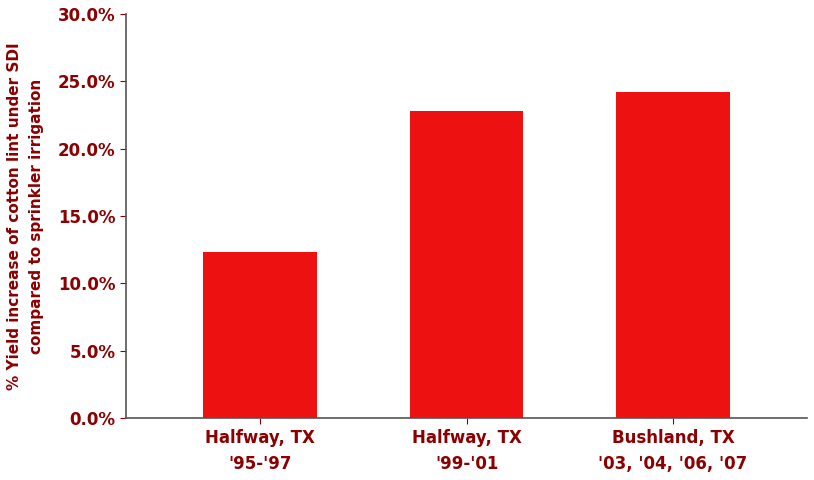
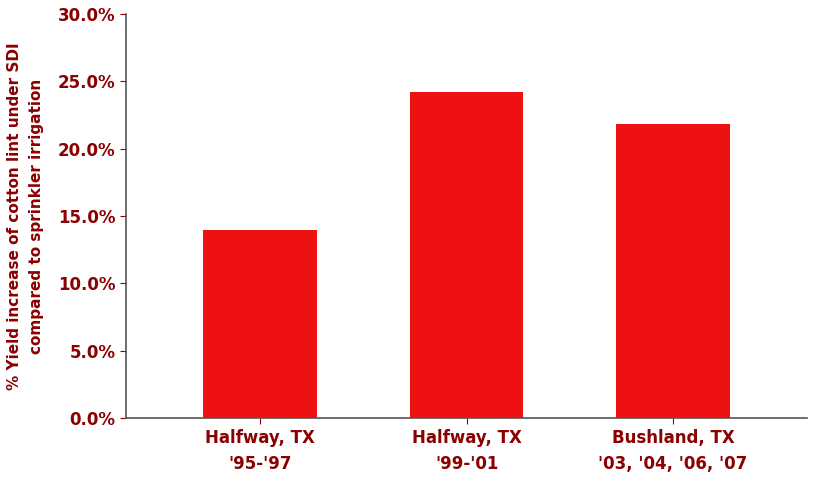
Halfway, TX '95-'97: 12.3% -> 14.0%
Halfway, TX '99-'01: 22.8% -> 24.2%
Bushland, TX '03, '04, '06, '07: 24.2% -> 21.8%
